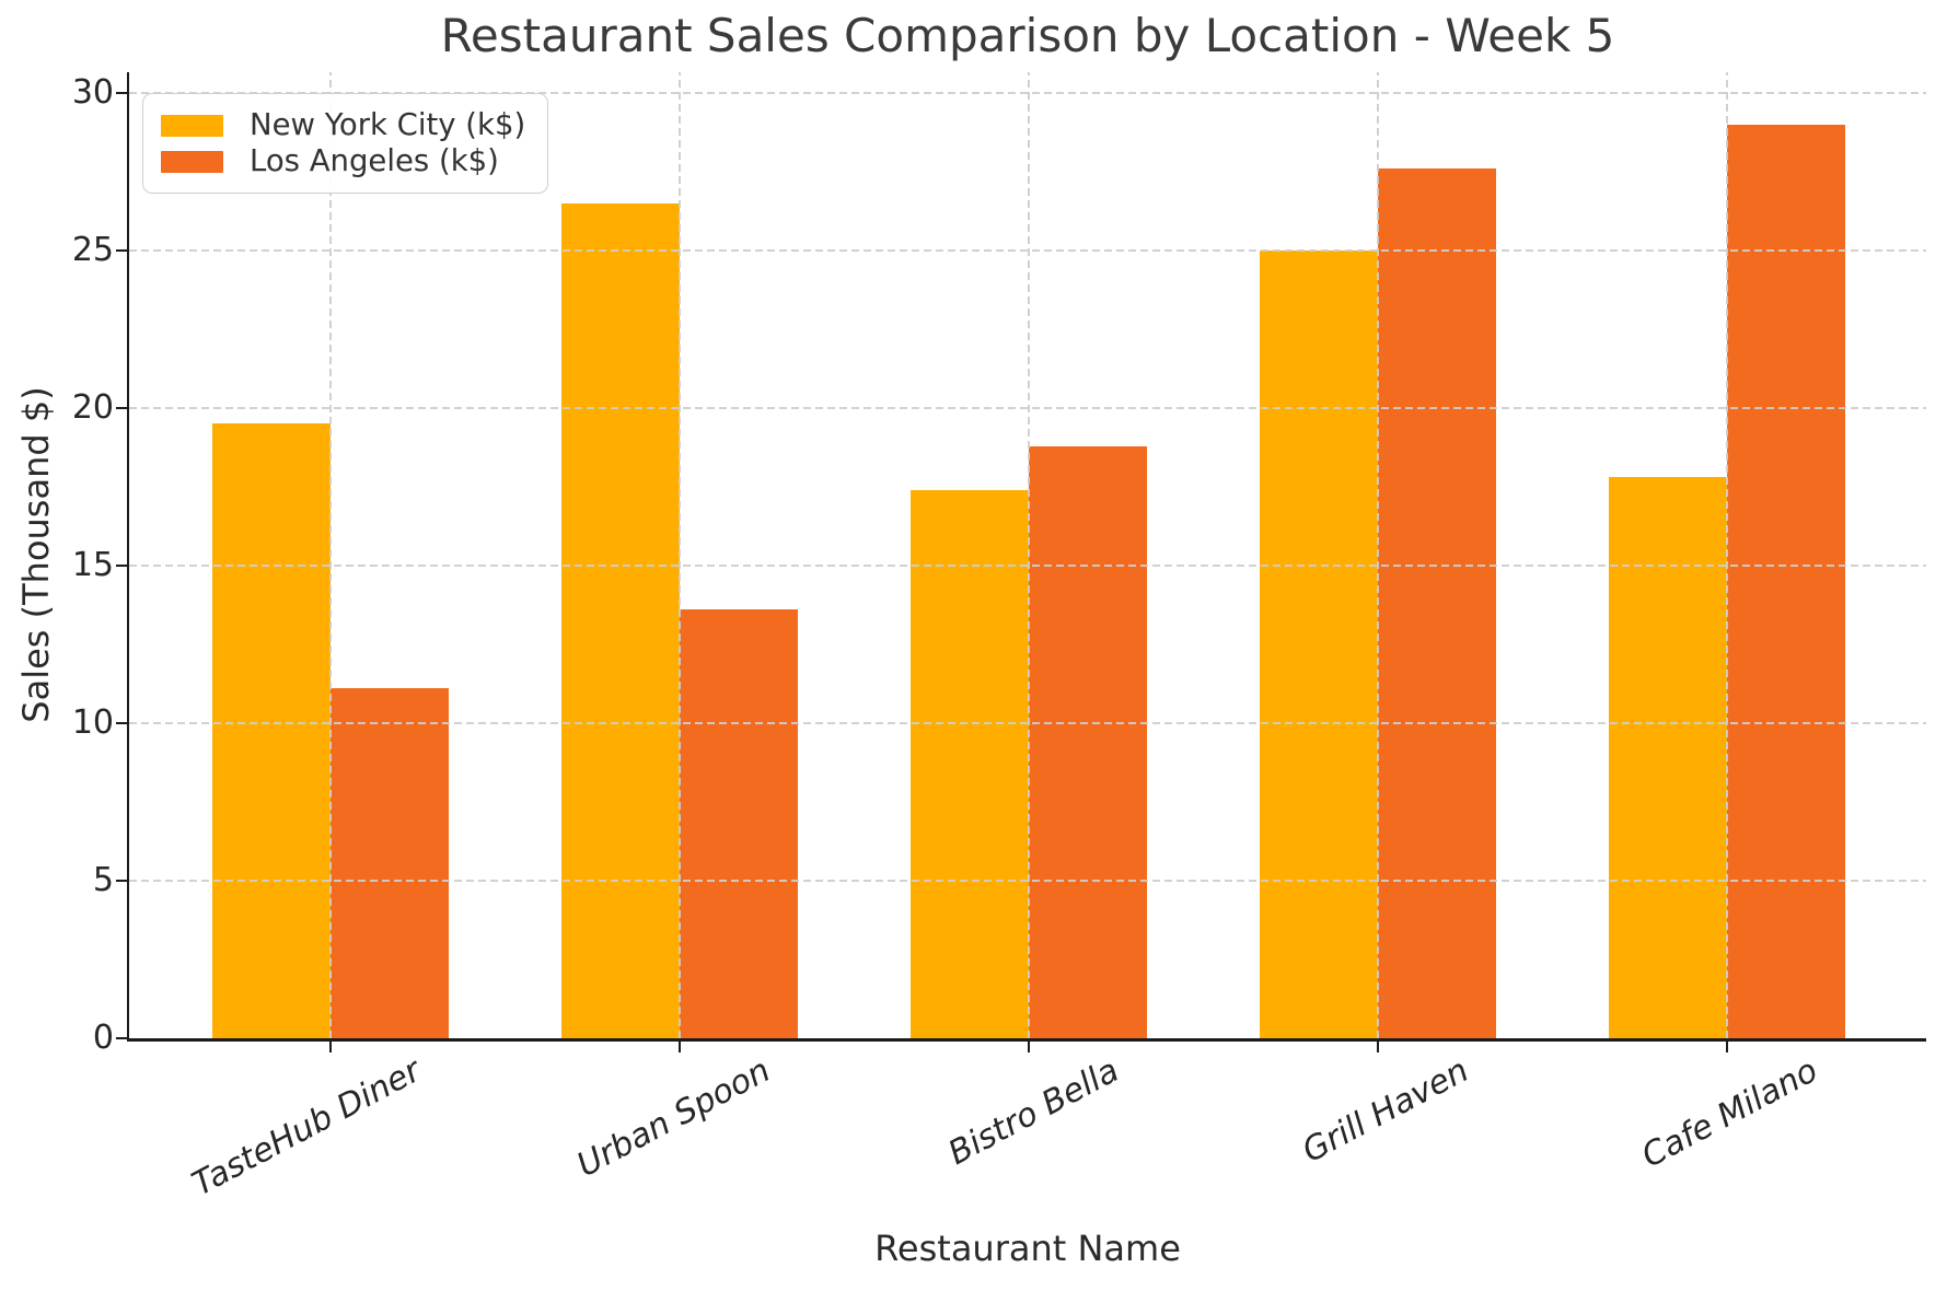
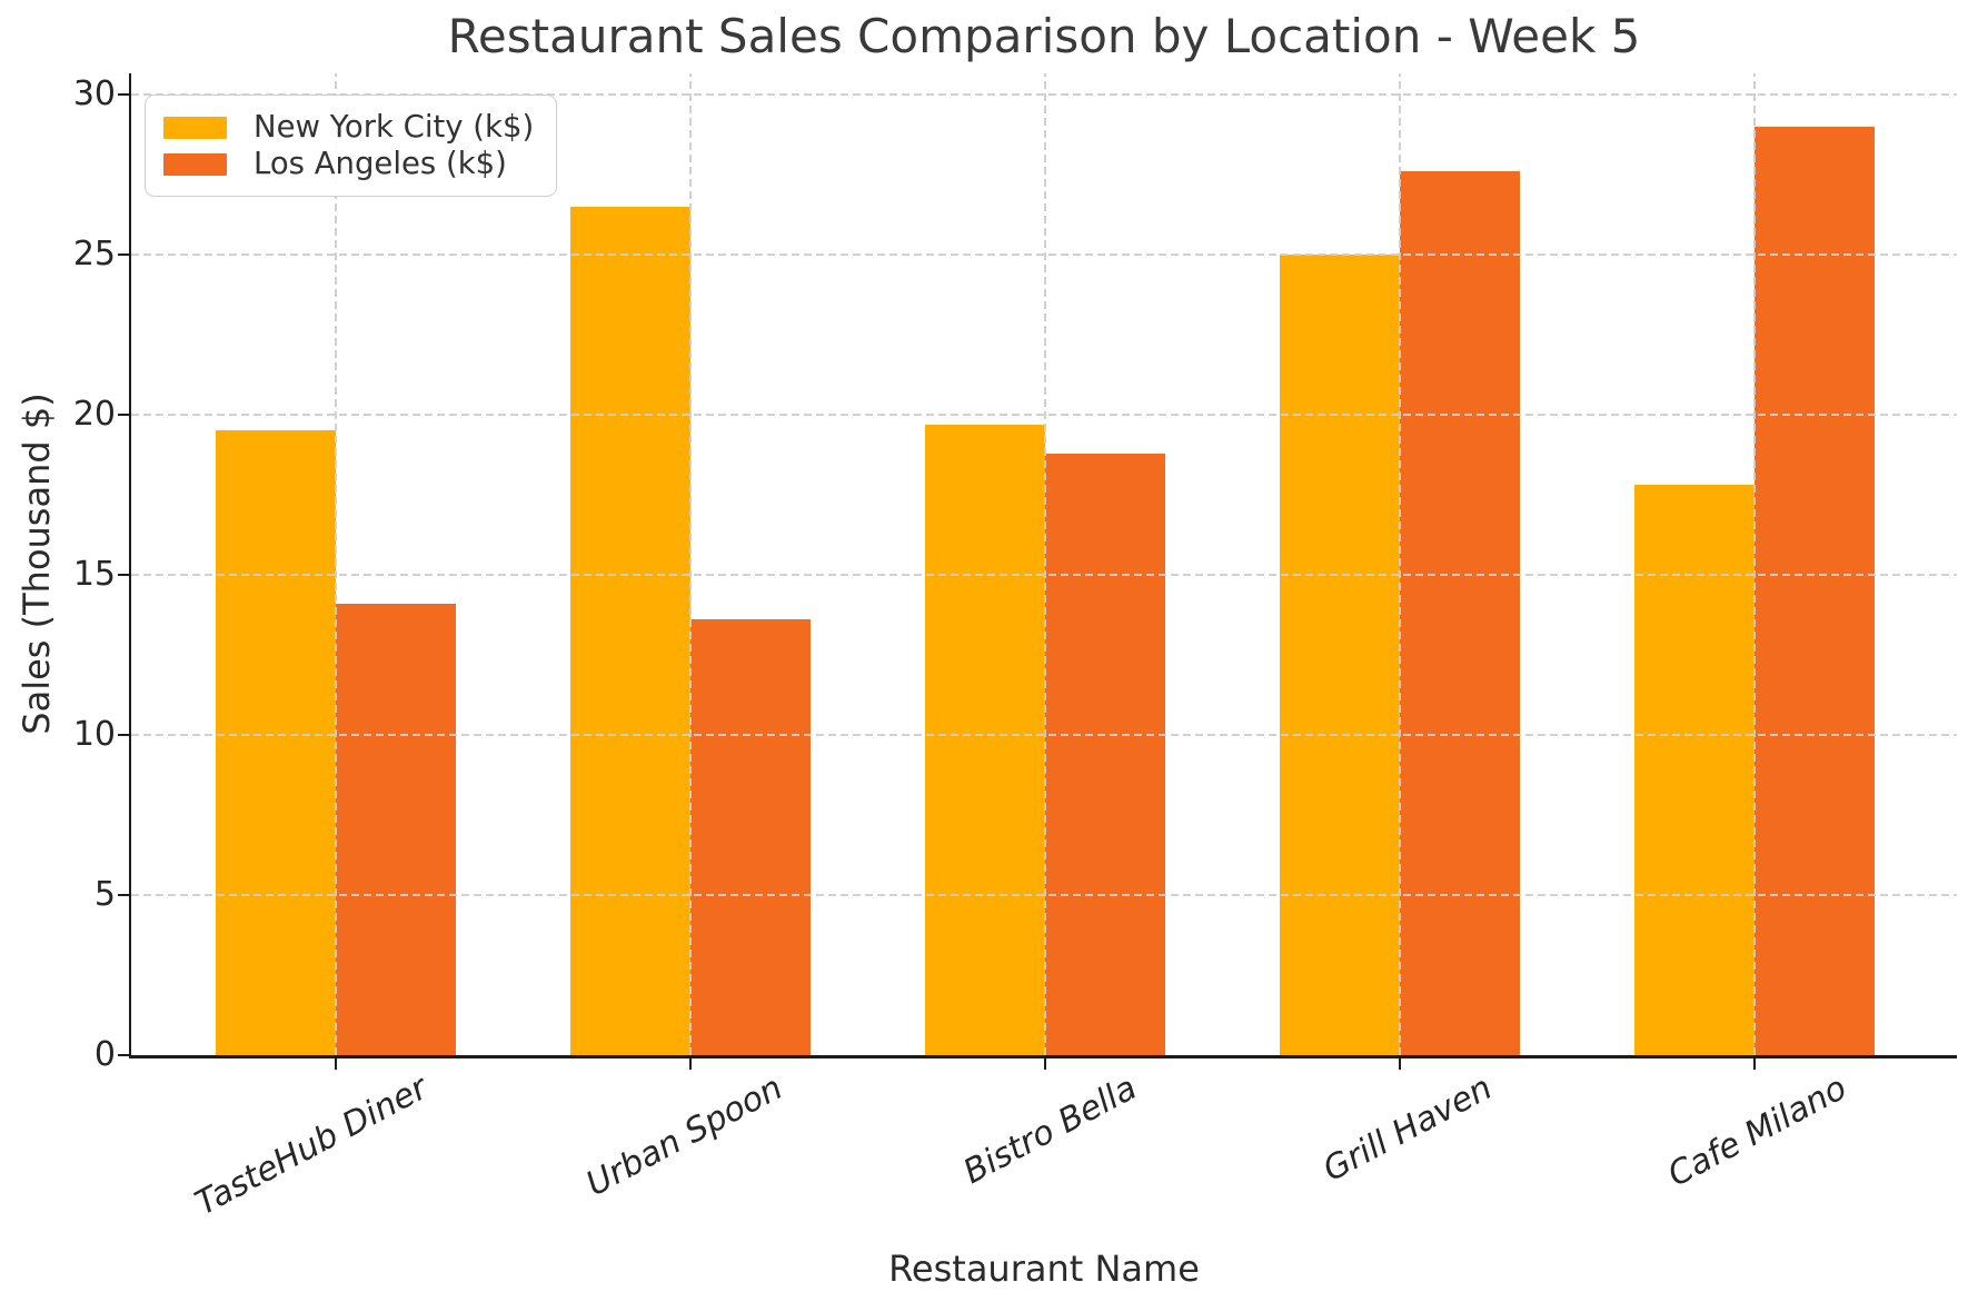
Los Angeles (k$)/TasteHub Diner: 11.1 -> 14.1
New York City (k$)/Bistro Bella: 17.4 -> 19.7
